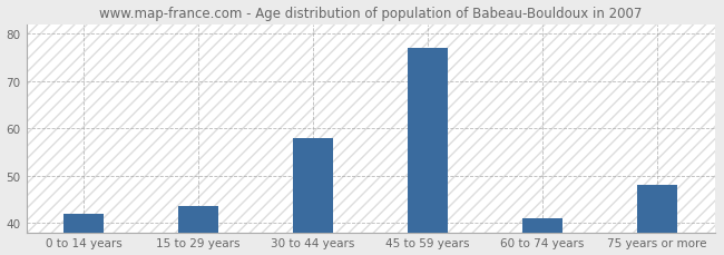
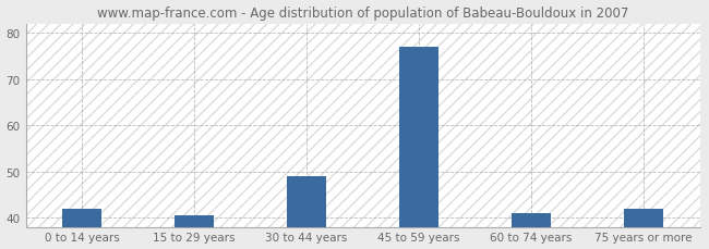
15 to 29 years: 43.5 -> 40.5
30 to 44 years: 58.0 -> 49.0
75 years or more: 48.0 -> 42.0
